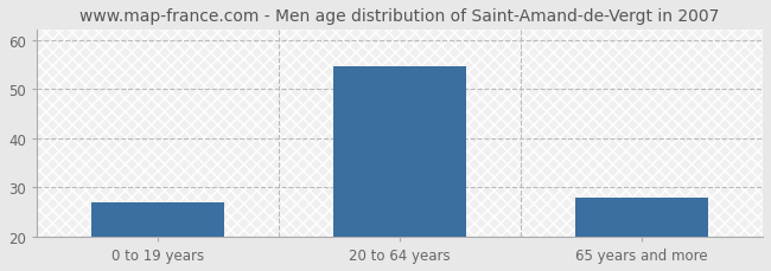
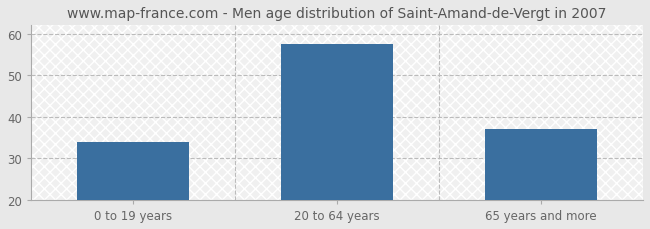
0 to 19 years: 27.0 -> 34.0
20 to 64 years: 54.5 -> 57.5
65 years and more: 28.0 -> 37.0
